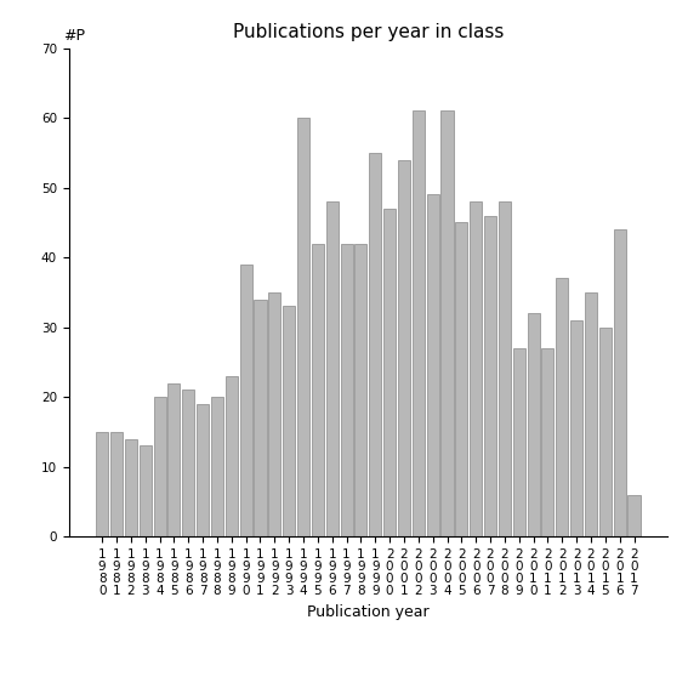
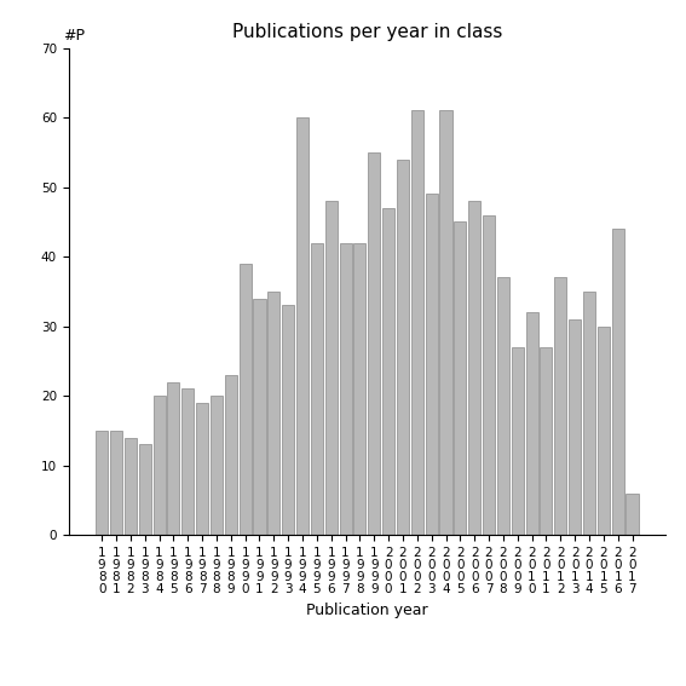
2 0 0 8: 48 -> 37
